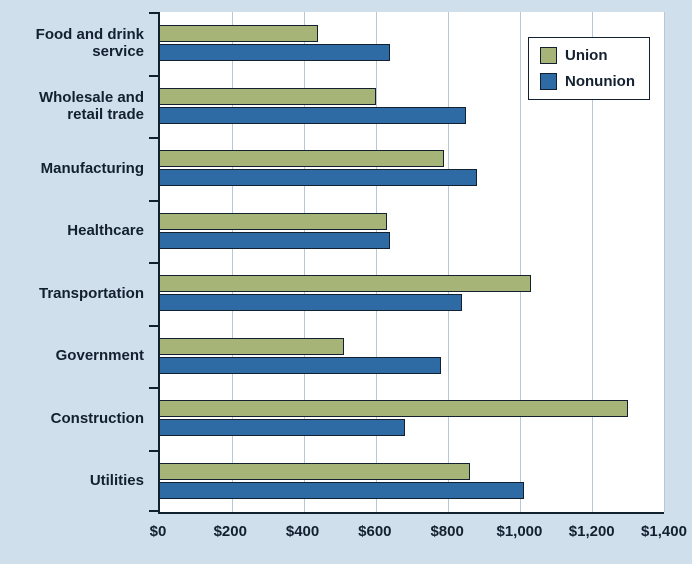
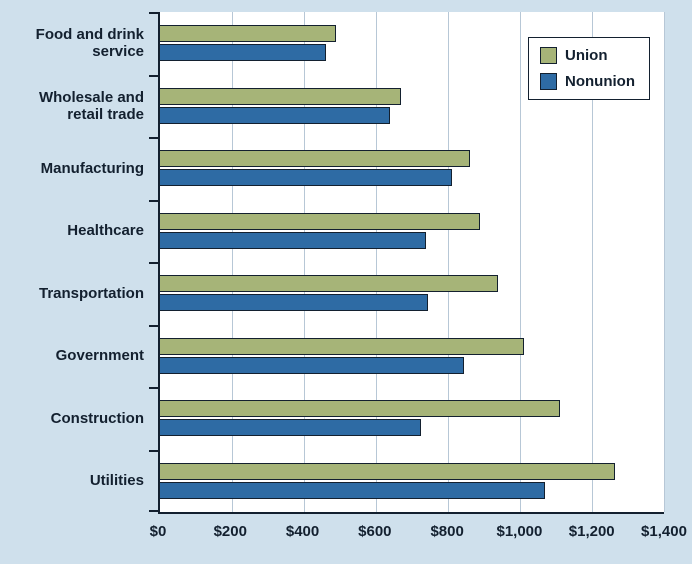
Union/Food and drink service: $440 -> $490
Nonunion/Food and drink service: $640 -> $460
Union/Wholesale and retail trade: $600 -> $670
Nonunion/Wholesale and retail trade: $850 -> $640
Union/Manufacturing: $790 -> $860
Nonunion/Manufacturing: $880 -> $810
Union/Healthcare: $630 -> $890
Nonunion/Healthcare: $640 -> $740
Union/Transportation: $1030 -> $940
Nonunion/Transportation: $840 -> $740
Union/Government: $510 -> $1010
Nonunion/Government: $780 -> $840
Union/Construction: $1300 -> $1110
Nonunion/Construction: $680 -> $720
Union/Utilities: $860 -> $1260
Nonunion/Utilities: $1010 -> $1070
